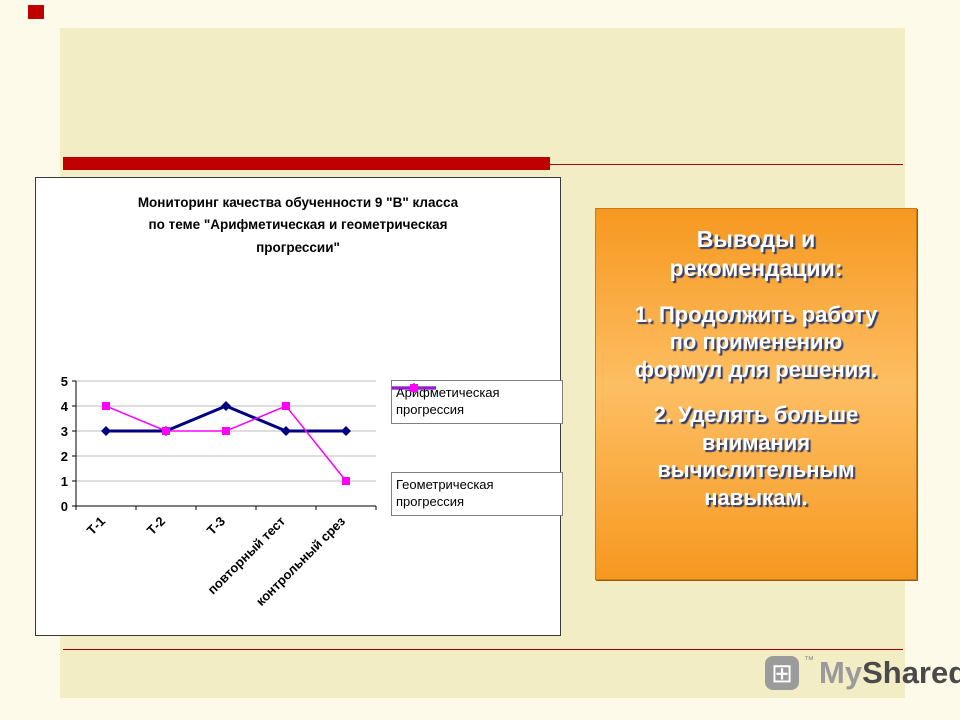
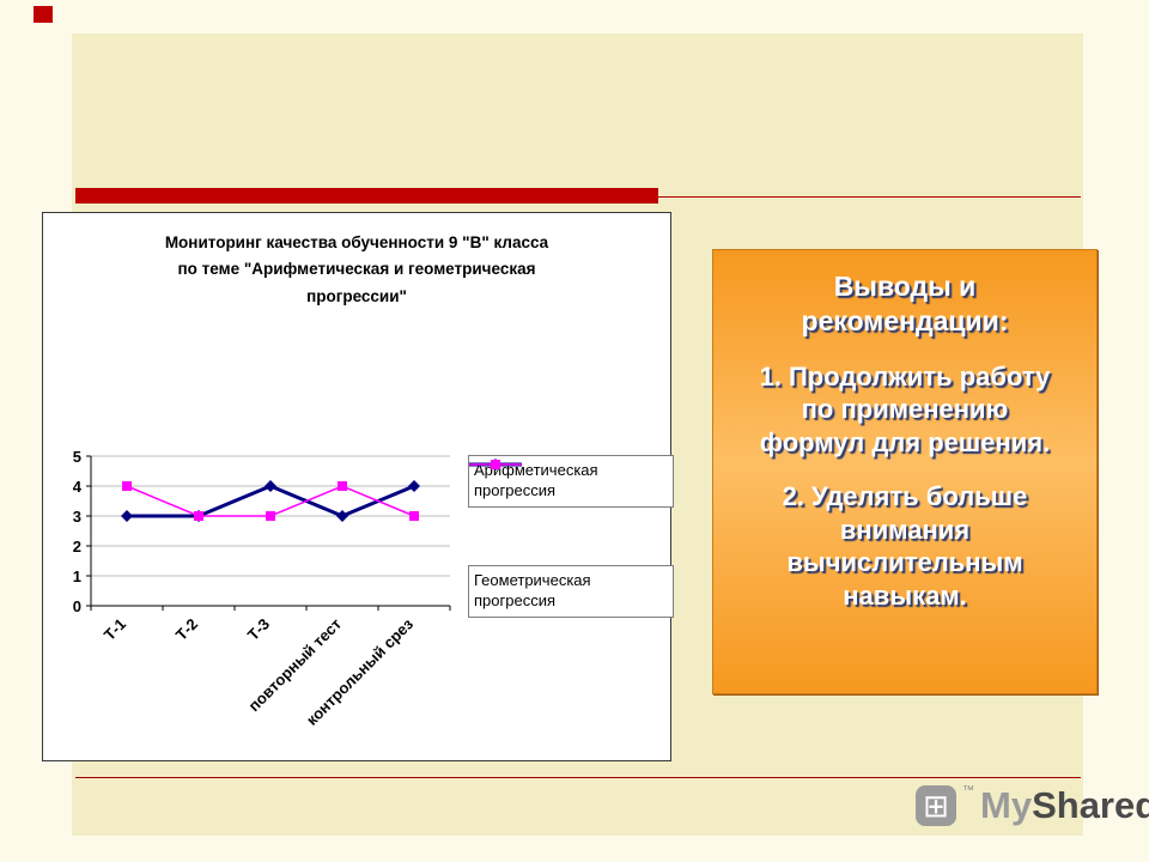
Арифметическая прогрессия/контрольный срез: 3 -> 4
Геометрическая прогрессия/контрольный срез: 1 -> 3
